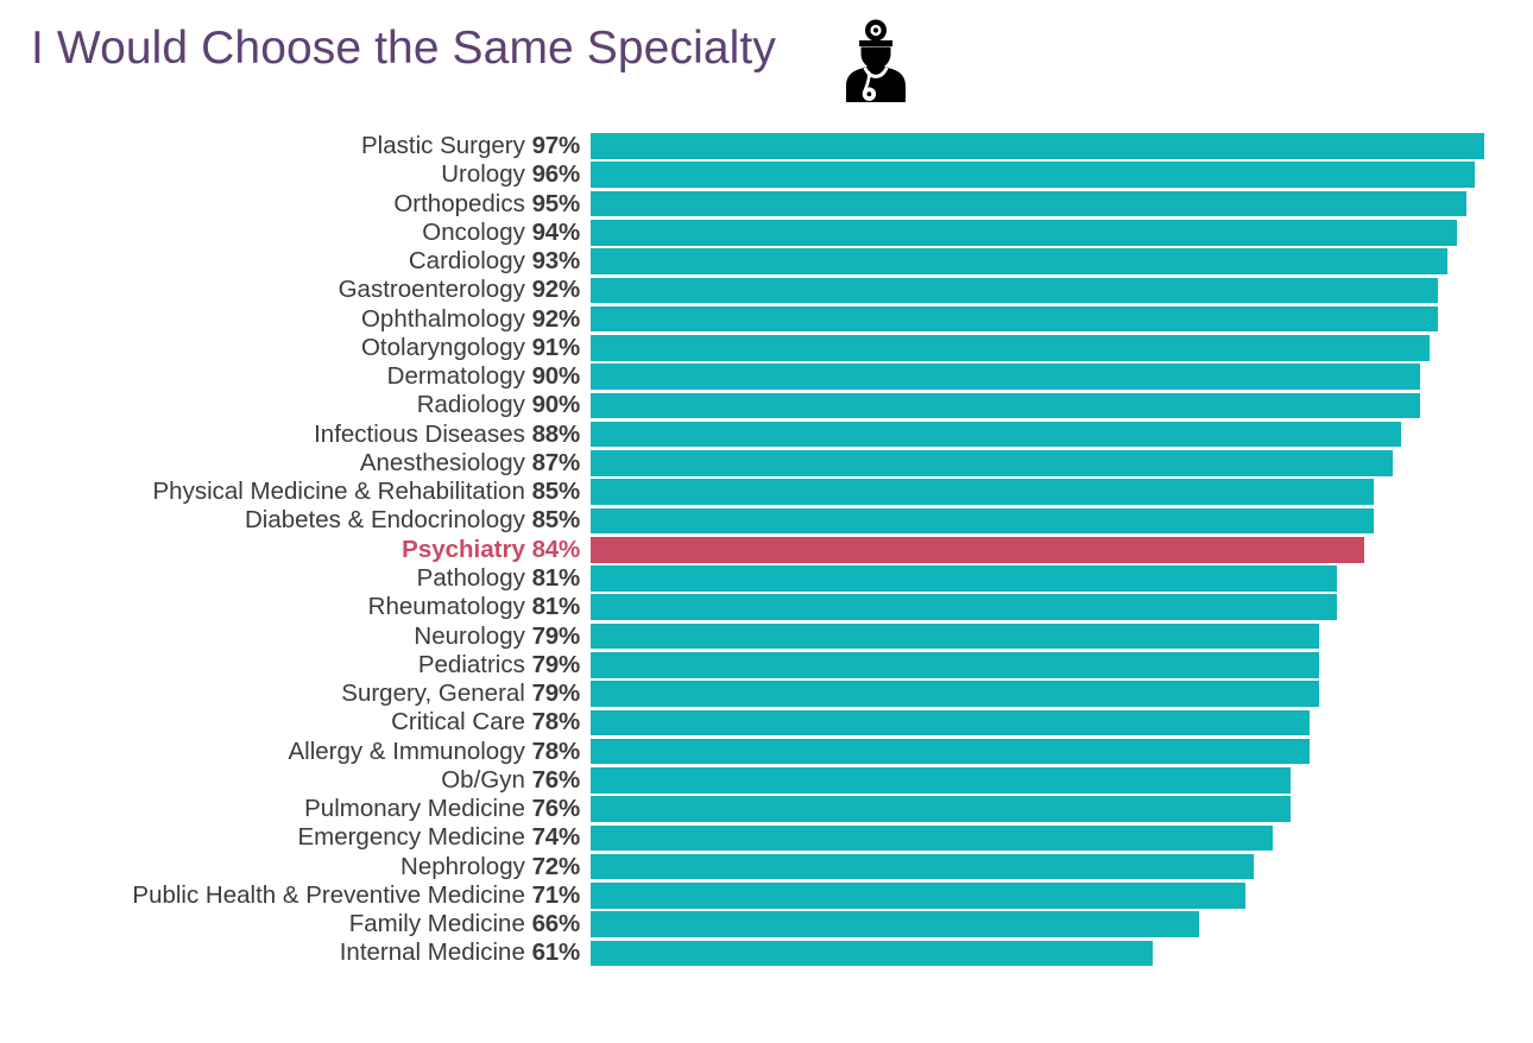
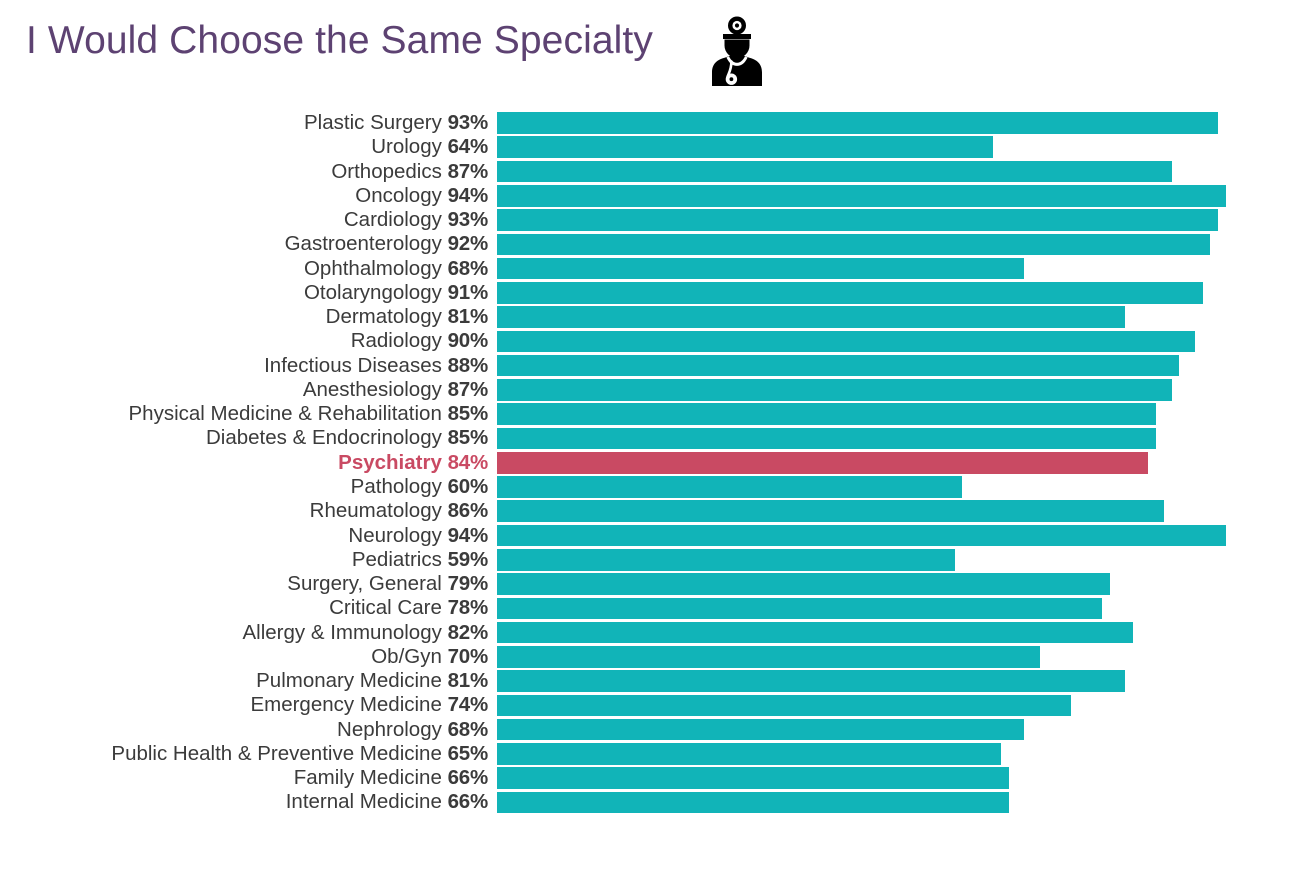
Plastic Surgery: 97% -> 93%
Urology: 96% -> 64%
Orthopedics: 95% -> 87%
Ophthalmology: 92% -> 68%
Dermatology: 90% -> 81%
Pathology: 81% -> 60%
Rheumatology: 81% -> 86%
Neurology: 79% -> 94%
Pediatrics: 79% -> 59%
Allergy & Immunology: 78% -> 82%
Ob/Gyn: 76% -> 70%
Pulmonary Medicine: 76% -> 81%
Nephrology: 72% -> 68%
Public Health & Preventive Medicine: 71% -> 65%
Internal Medicine: 61% -> 66%
